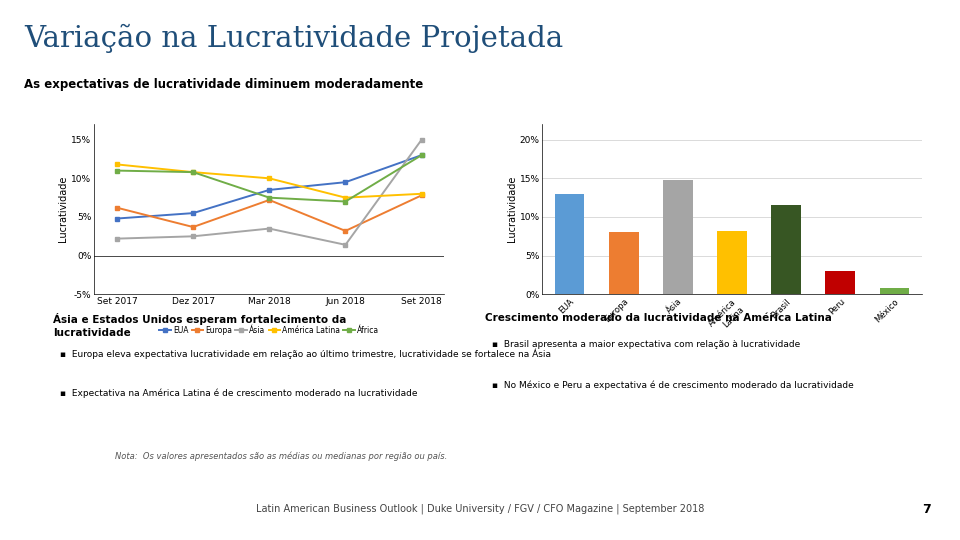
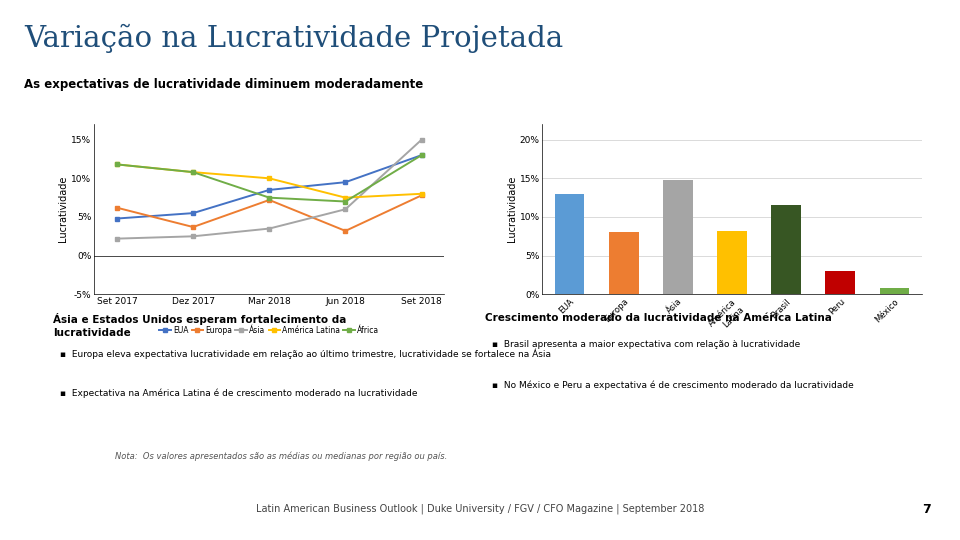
África/Set 2017: 11.0% -> 11.8%
Ásia/Jun 2018: 1.4% -> 6.0%
